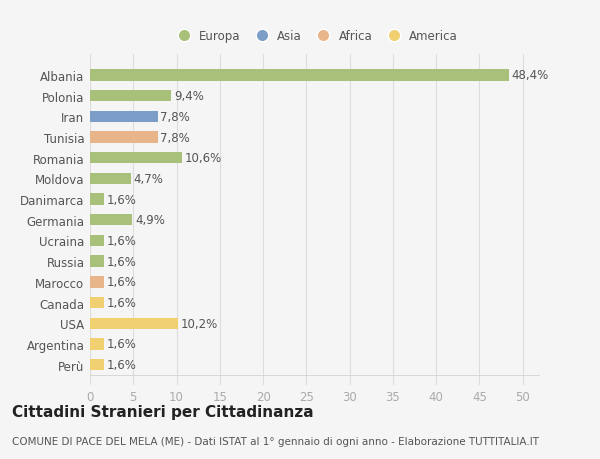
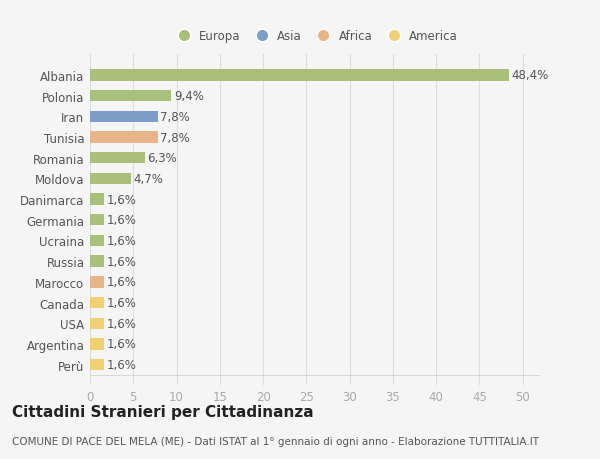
Romania: 10,6% -> 6,3%
Germania: 4,9% -> 1,6%
USA: 10,2% -> 1,6%
